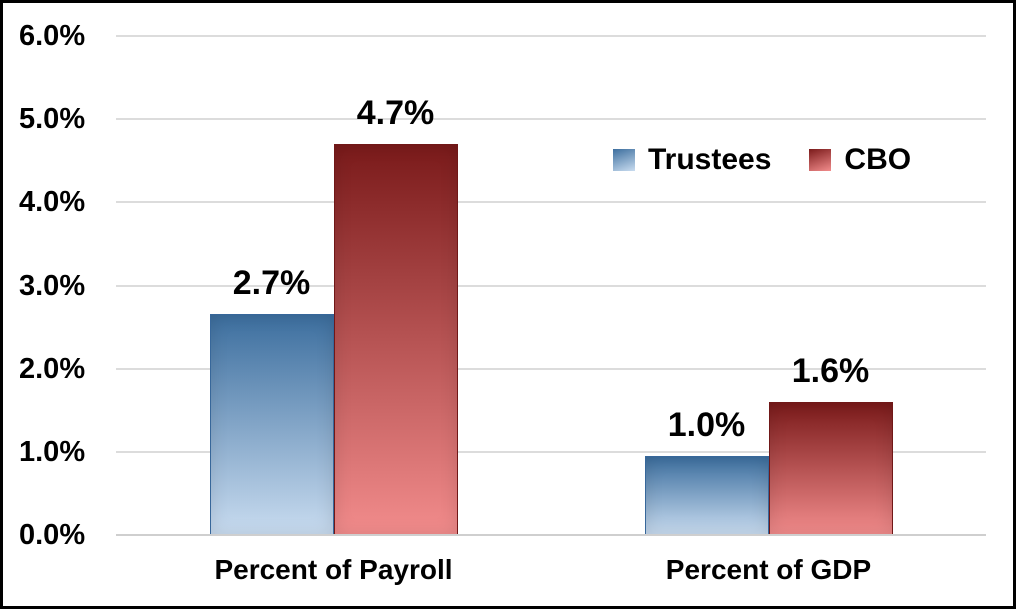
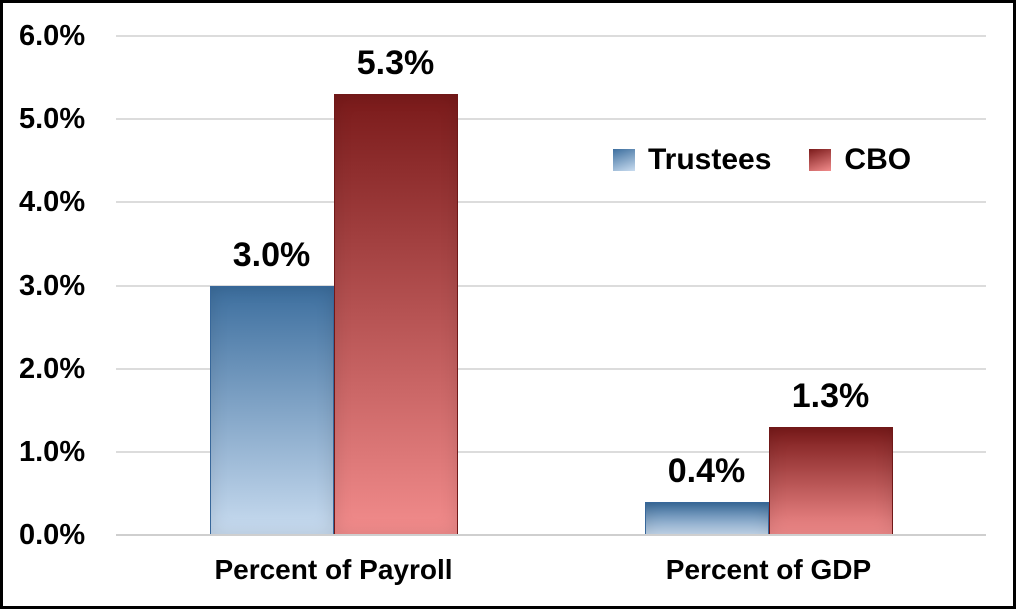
Trustees/Percent of Payroll: 2.7% -> 3.0%
CBO/Percent of Payroll: 4.7% -> 5.3%
Trustees/Percent of GDP: 1.0% -> 0.4%
CBO/Percent of GDP: 1.6% -> 1.3%
